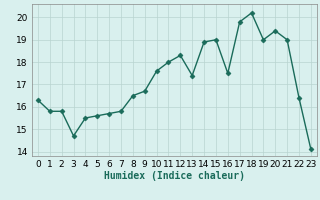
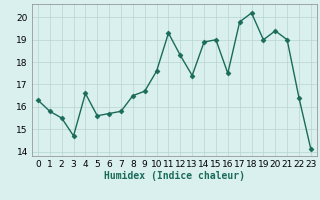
2: 15.8 -> 15.5
4: 15.5 -> 16.6
11: 18.0 -> 19.3
